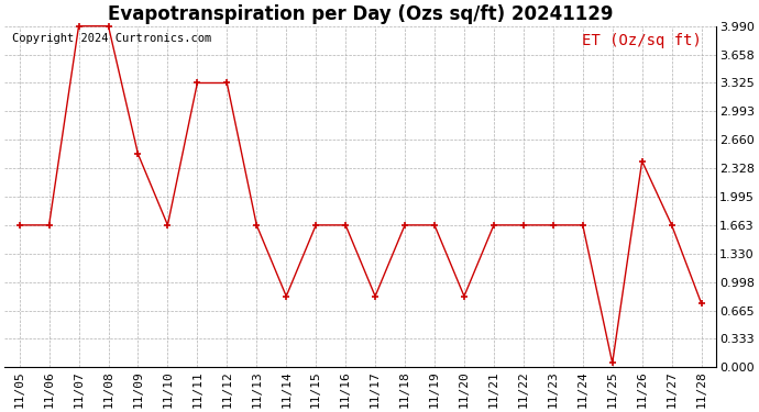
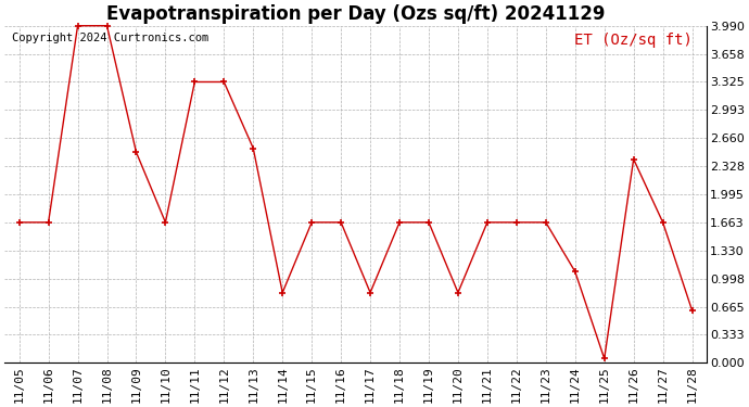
11/13: 1.66 -> 2.54
11/24: 1.66 -> 1.08
11/28: 0.75 -> 0.62
